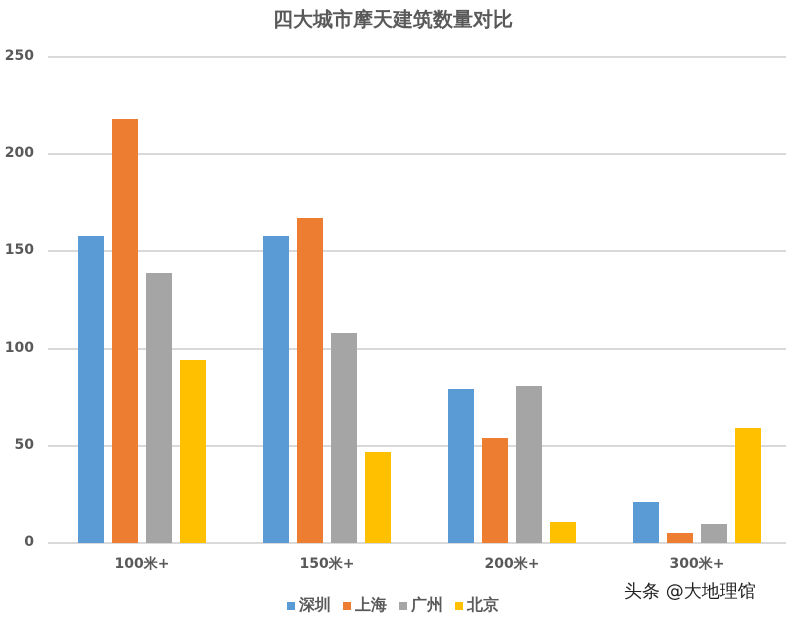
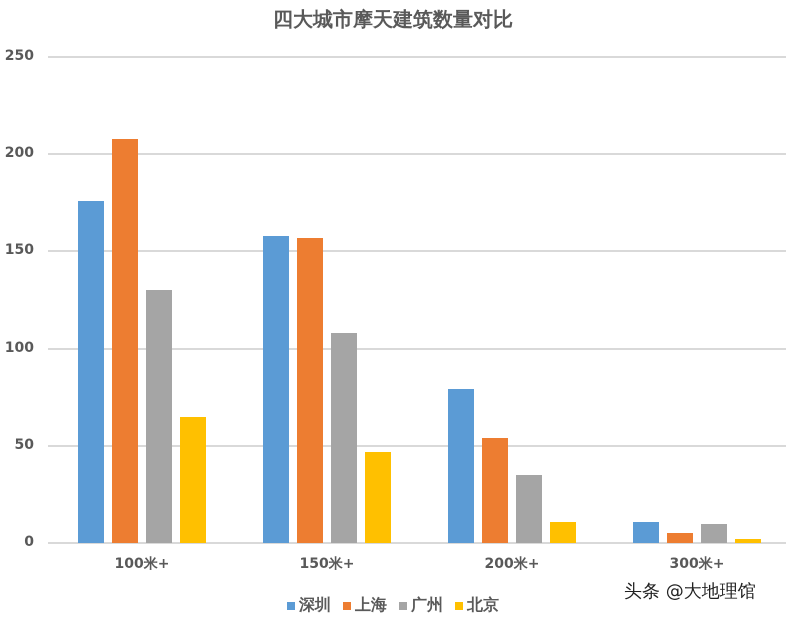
深圳/100米+: 158 -> 176
上海/100米+: 218 -> 208
广州/100米+: 139 -> 130
北京/100米+: 94 -> 65
上海/150米+: 167 -> 157
广州/200米+: 81 -> 35
深圳/300米+: 21 -> 11
北京/300米+: 59 -> 2
